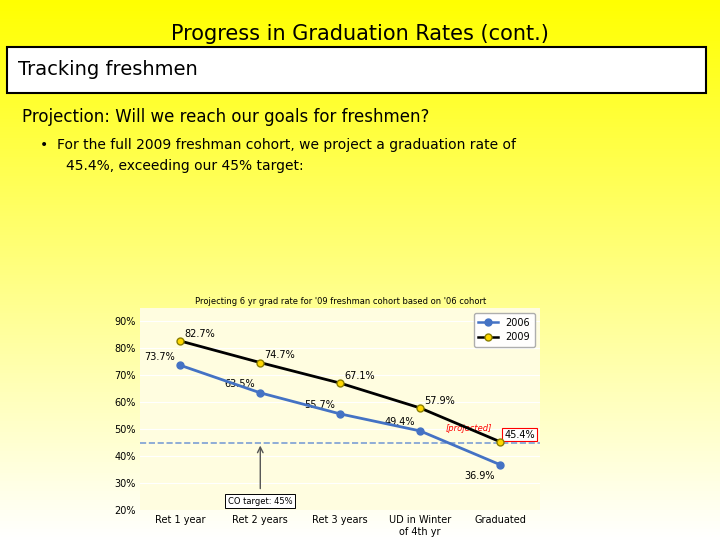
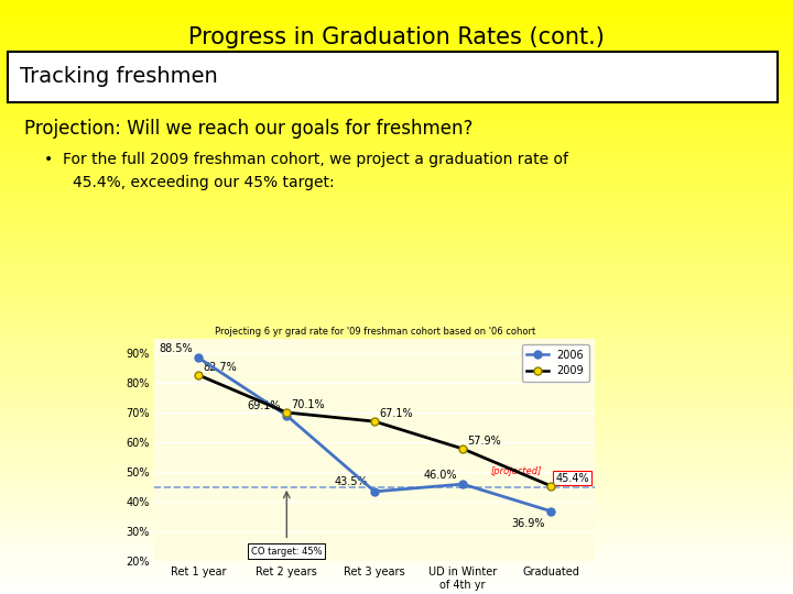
2006/Ret 1 year: 73.7% -> 88.5%
2006/Ret 2 years: 63.5% -> 69.1%
2009/Ret 2 years: 74.7% -> 70.1%
2006/Ret 3 years: 55.7% -> 43.5%
2006/UD in Winter of 4th yr: 49.4% -> 46.0%
